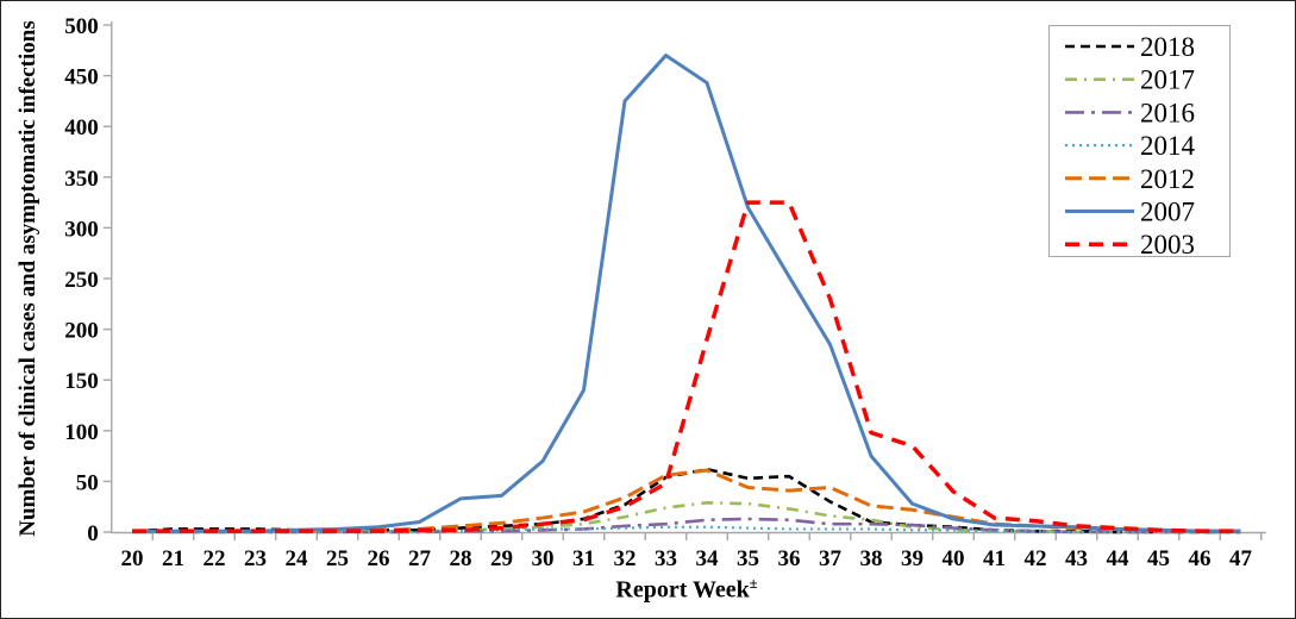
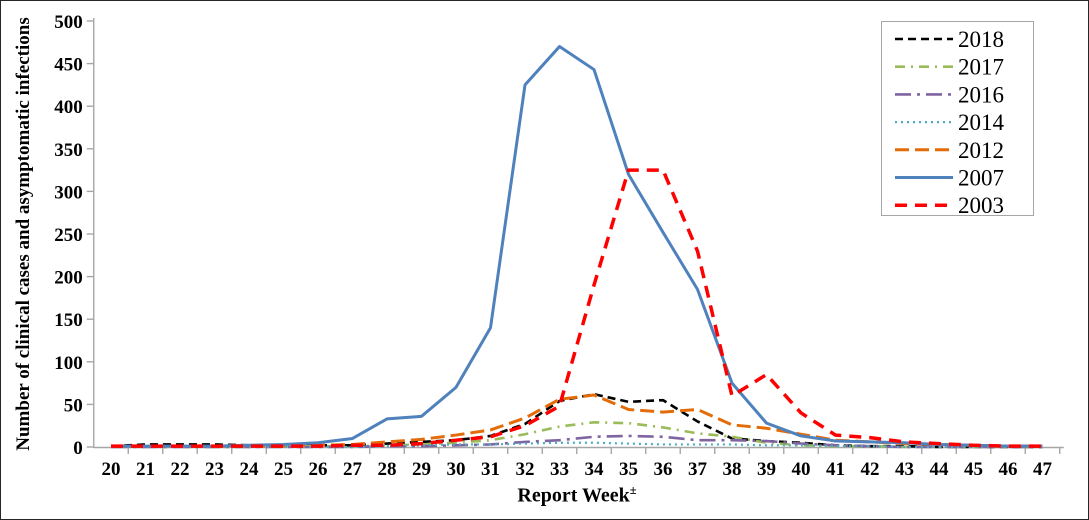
2003/38: 100 -> 60
